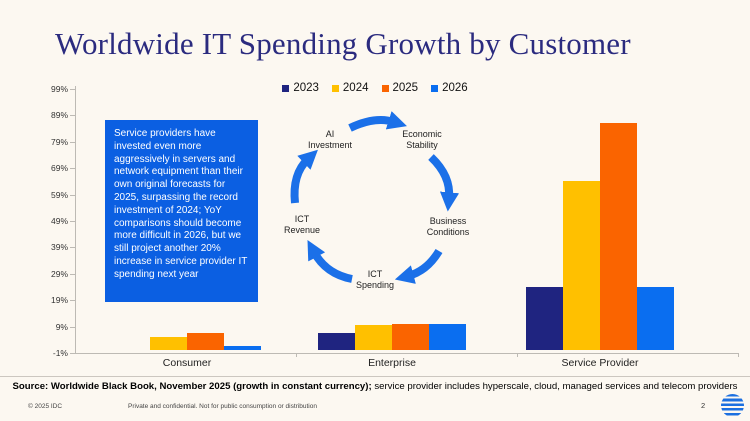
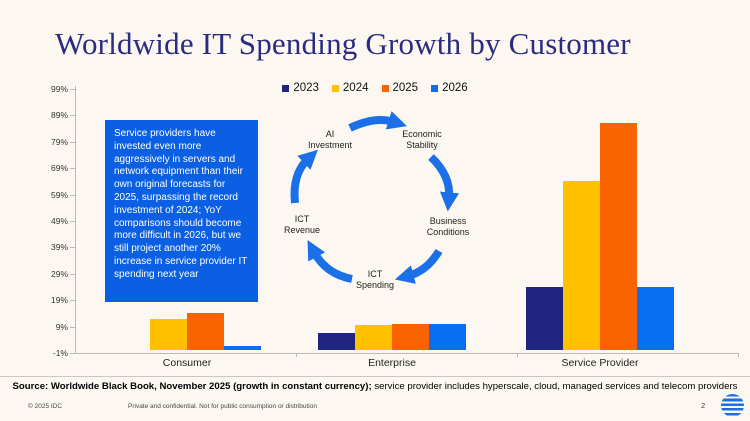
2024/Consumer: 5% -> 12%
2025/Consumer: 6% -> 14%
